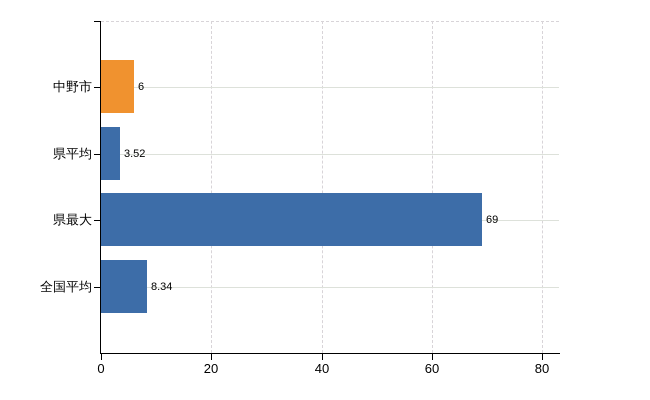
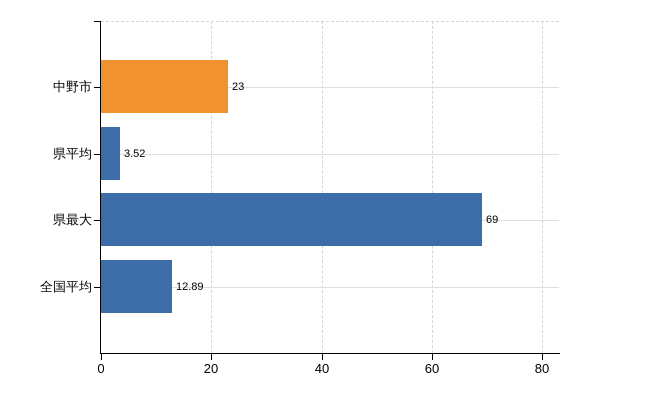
中野市: 6 -> 23
全国平均: 8.34 -> 12.89
